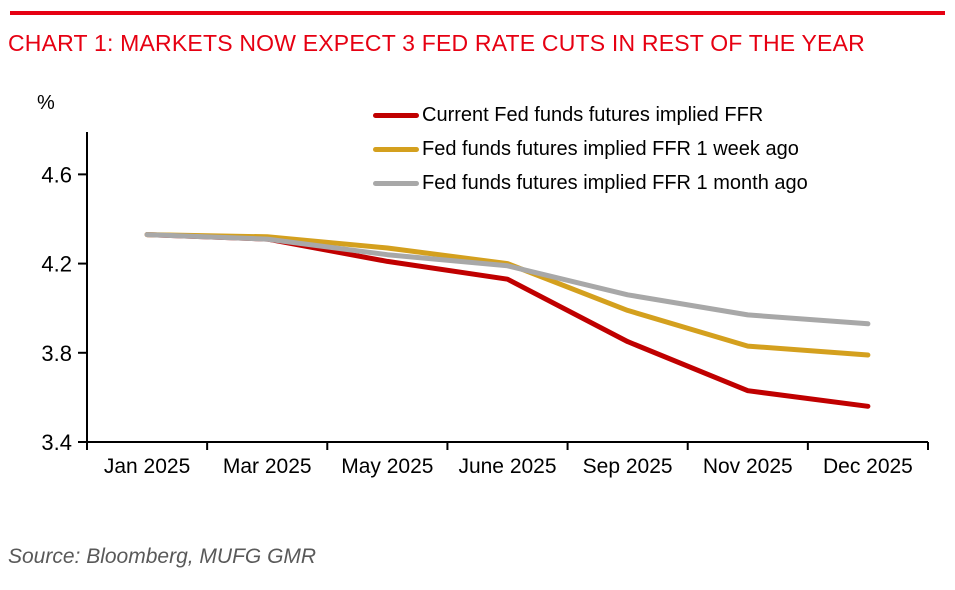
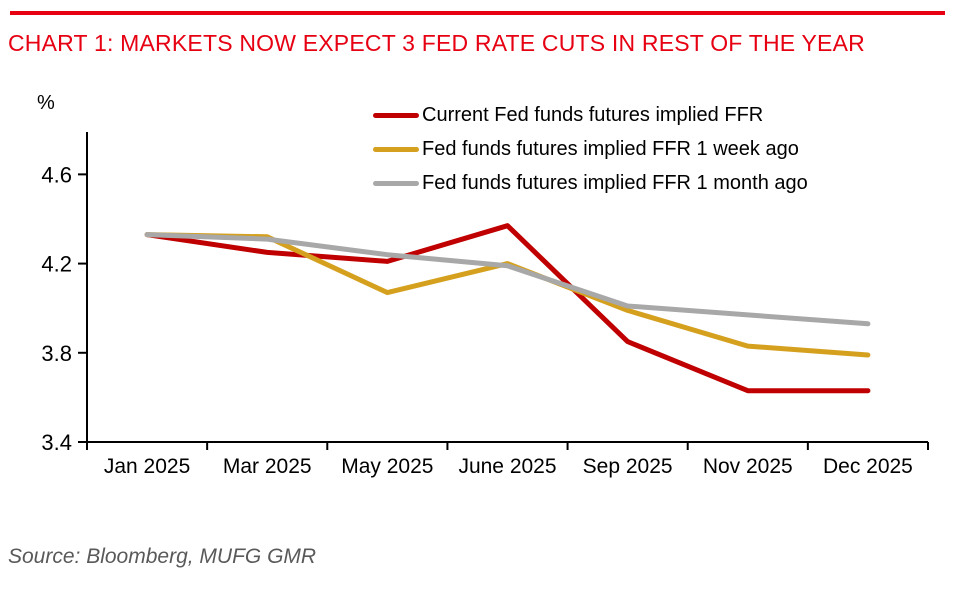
Current Fed funds futures implied FFR/Mar 2025: 4.31 -> 4.25
Fed funds futures implied FFR 1 week ago/May 2025: 4.27 -> 4.07
Current Fed funds futures implied FFR/June 2025: 4.13 -> 4.37
Fed funds futures implied FFR 1 month ago/Sep 2025: 4.06 -> 4.01
Current Fed funds futures implied FFR/Dec 2025: 3.56 -> 3.63
